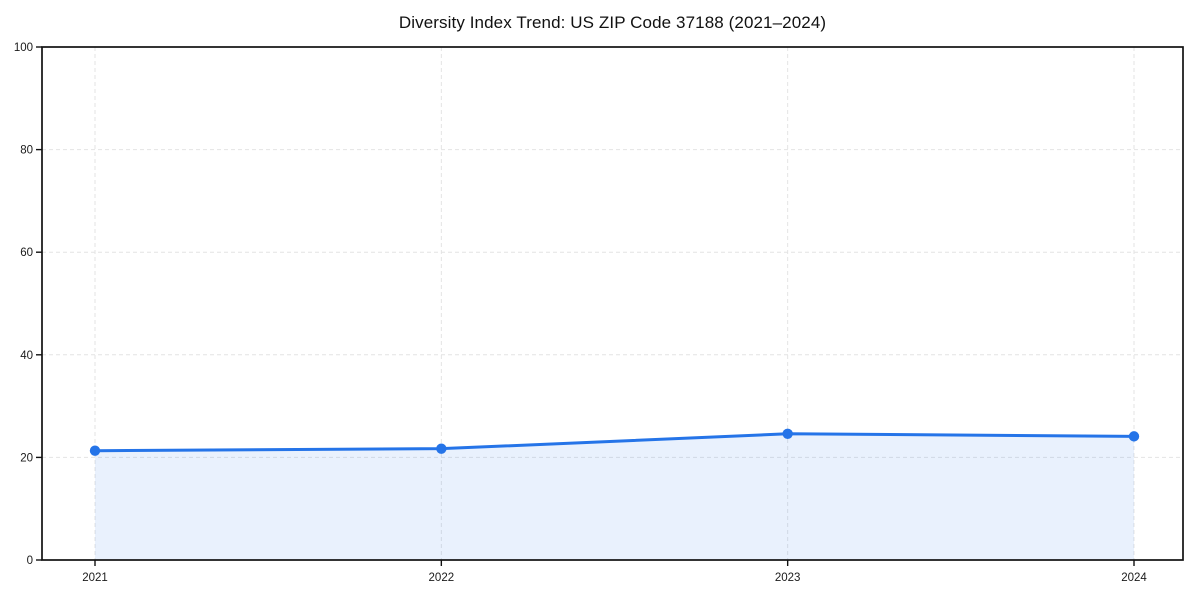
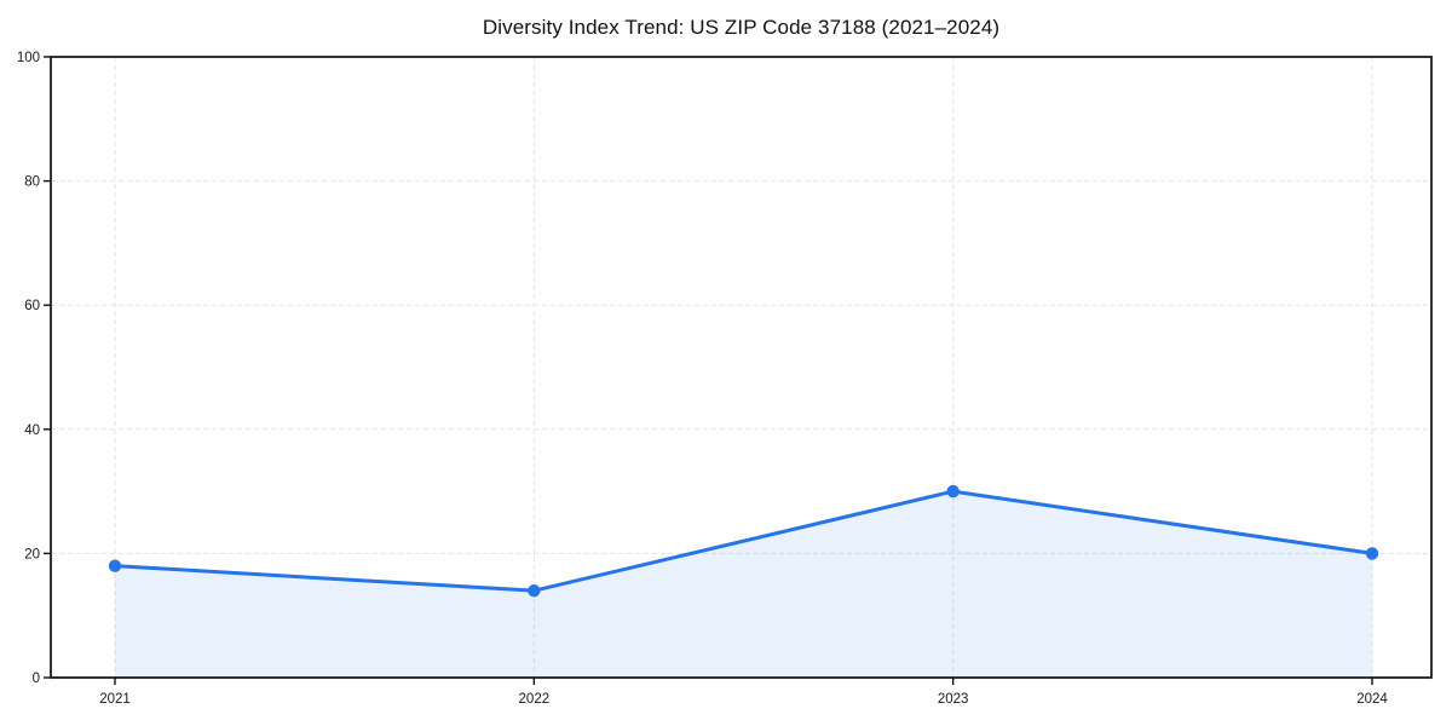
2021: 21 -> 18
2022: 22 -> 14
2023: 25 -> 30
2024: 24 -> 20
